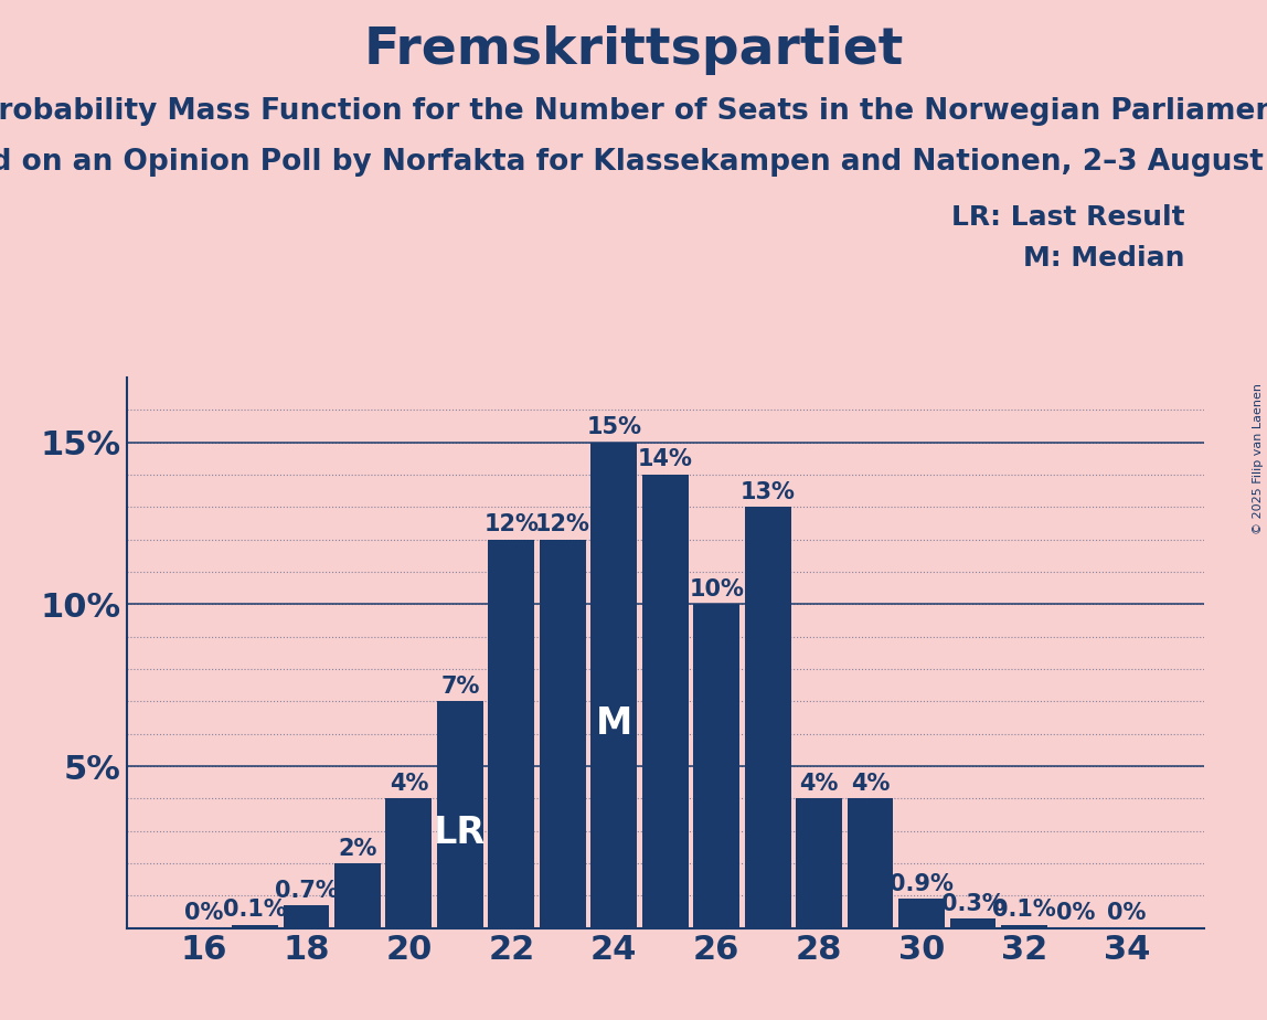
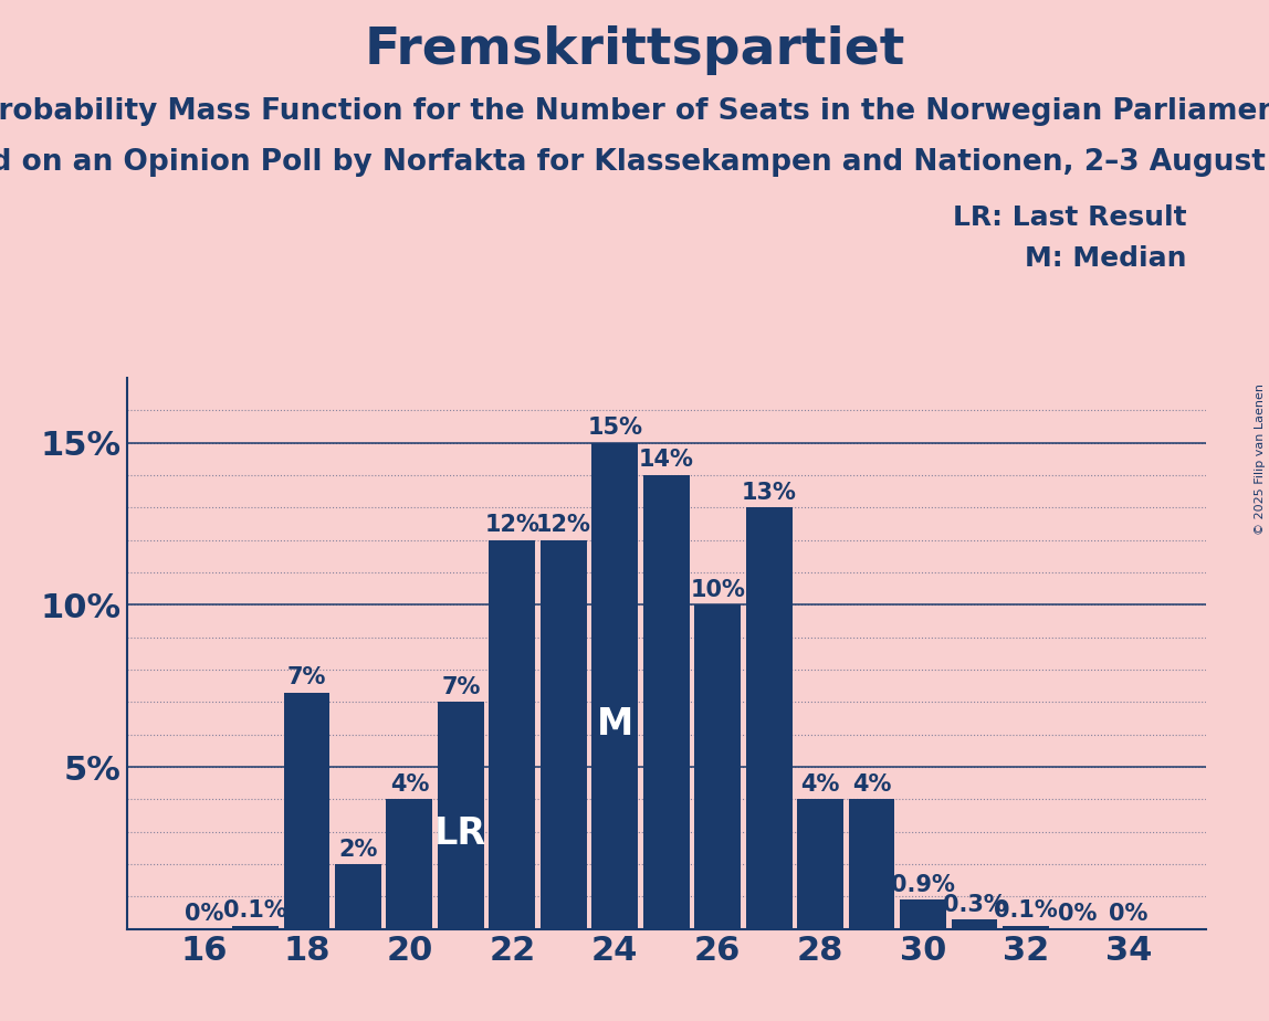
18: 0.7% -> 7%
